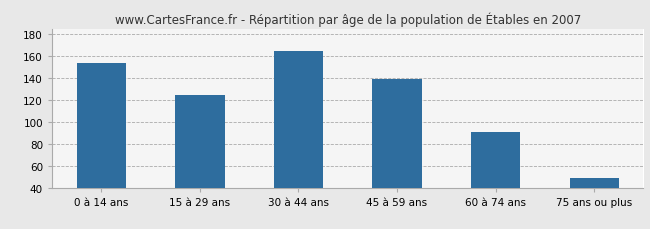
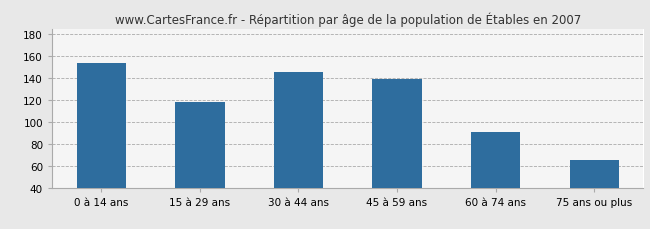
15 à 29 ans: 125 -> 118
30 à 44 ans: 165 -> 146
75 ans ou plus: 49 -> 65
